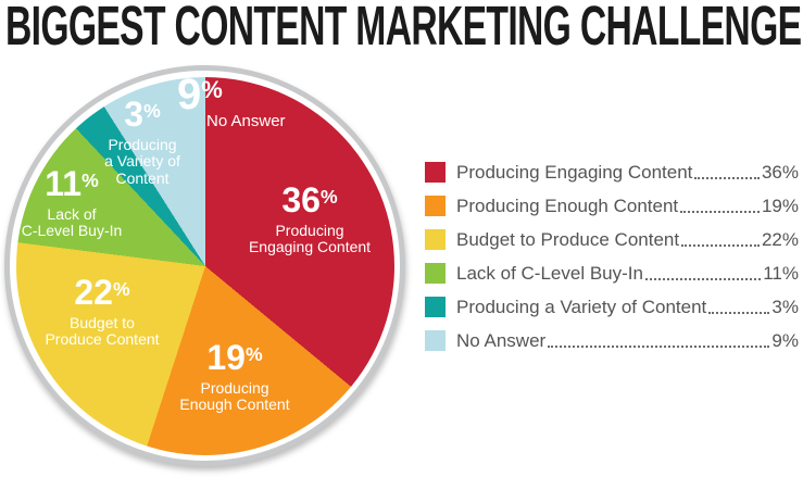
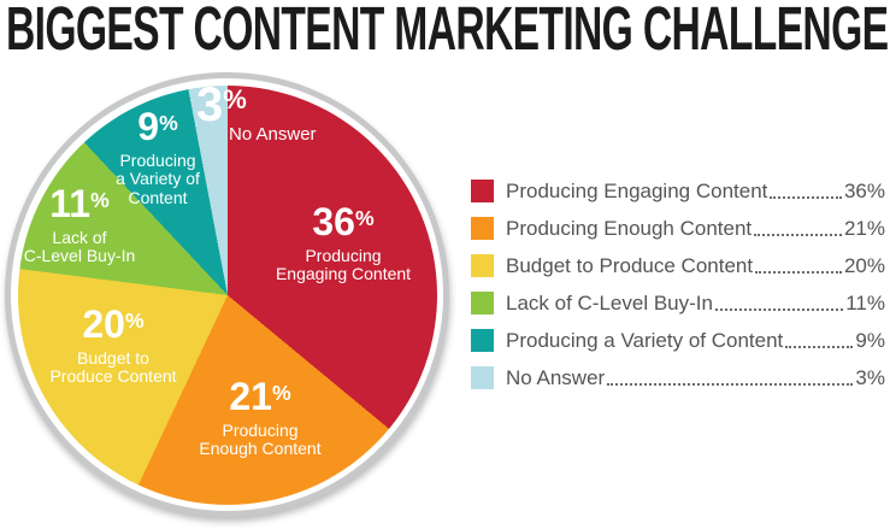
Producing Enough Content: 19% -> 21%
Budget to Produce Content: 22% -> 20%
Producing a Variety of Content: 3% -> 9%
No Answer: 9% -> 3%
